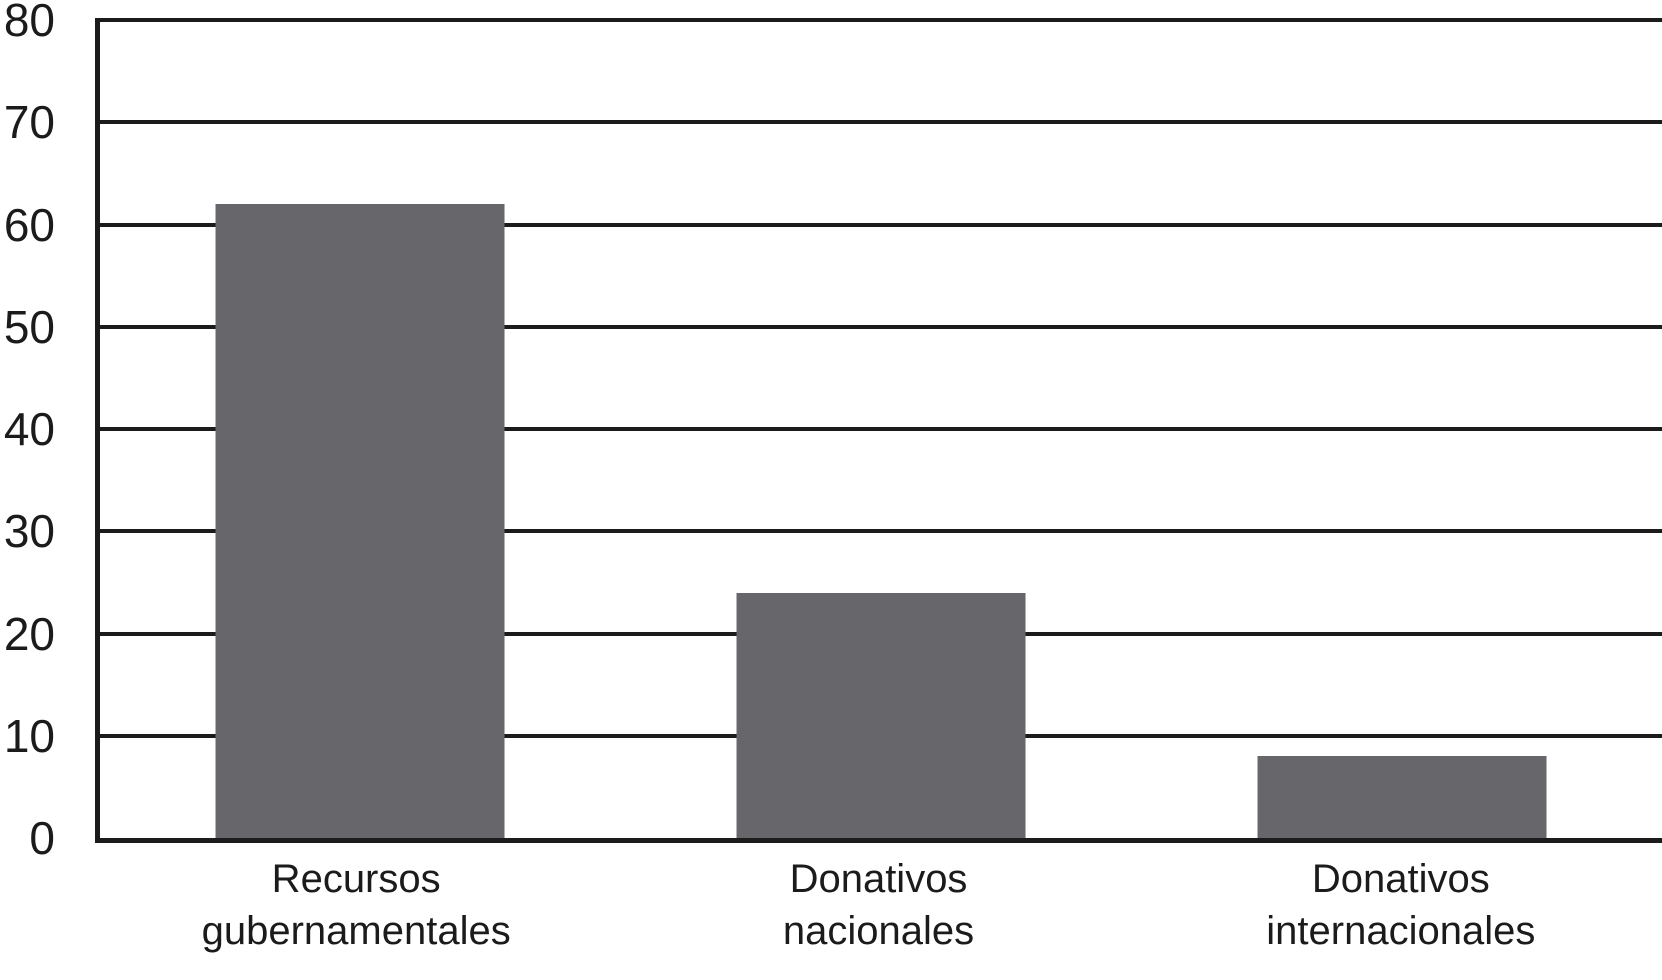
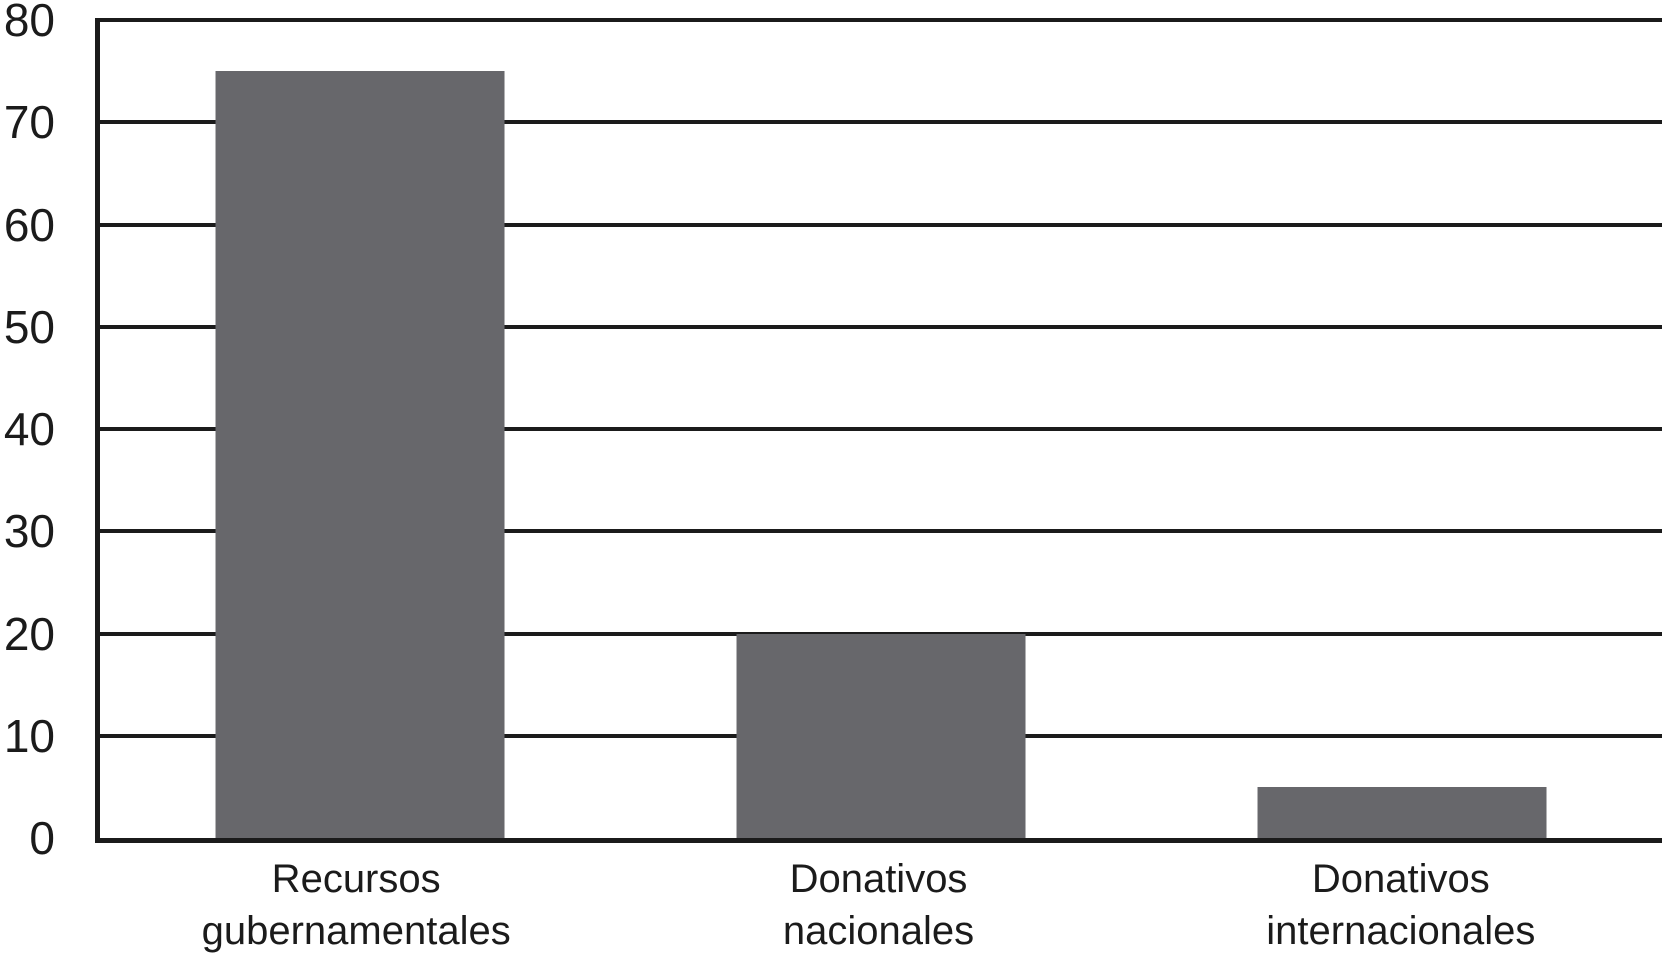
Recursos gubernamentales: 62 -> 75
Donativos nacionales: 24 -> 20
Donativos internacionales: 8 -> 5
